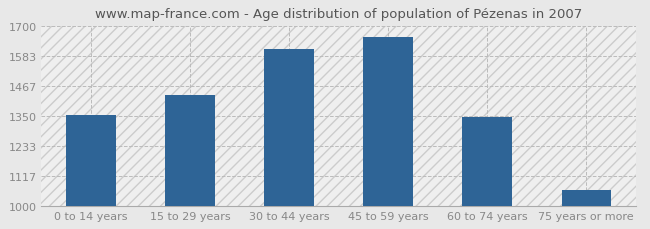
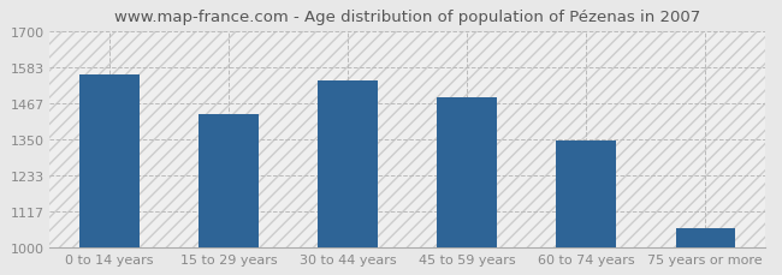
0 to 14 years: 1354 -> 1560
30 to 44 years: 1610 -> 1540
45 to 59 years: 1655 -> 1485
